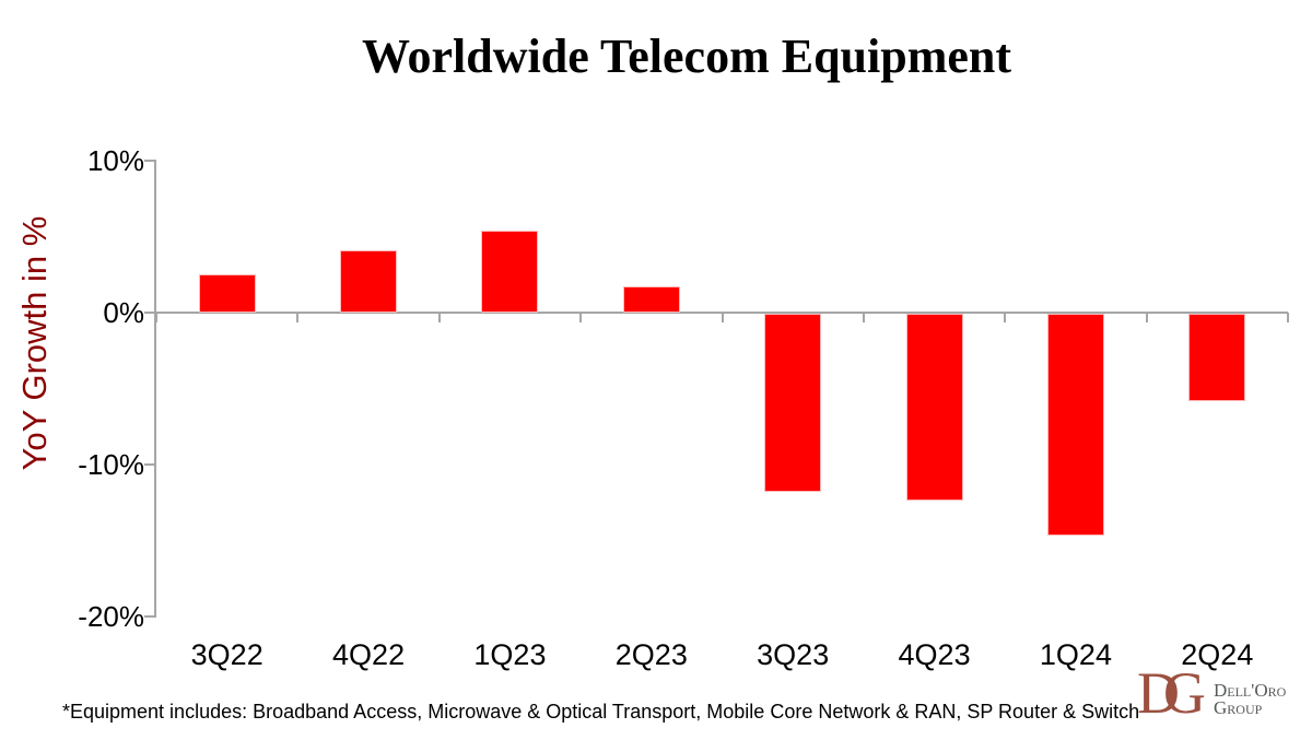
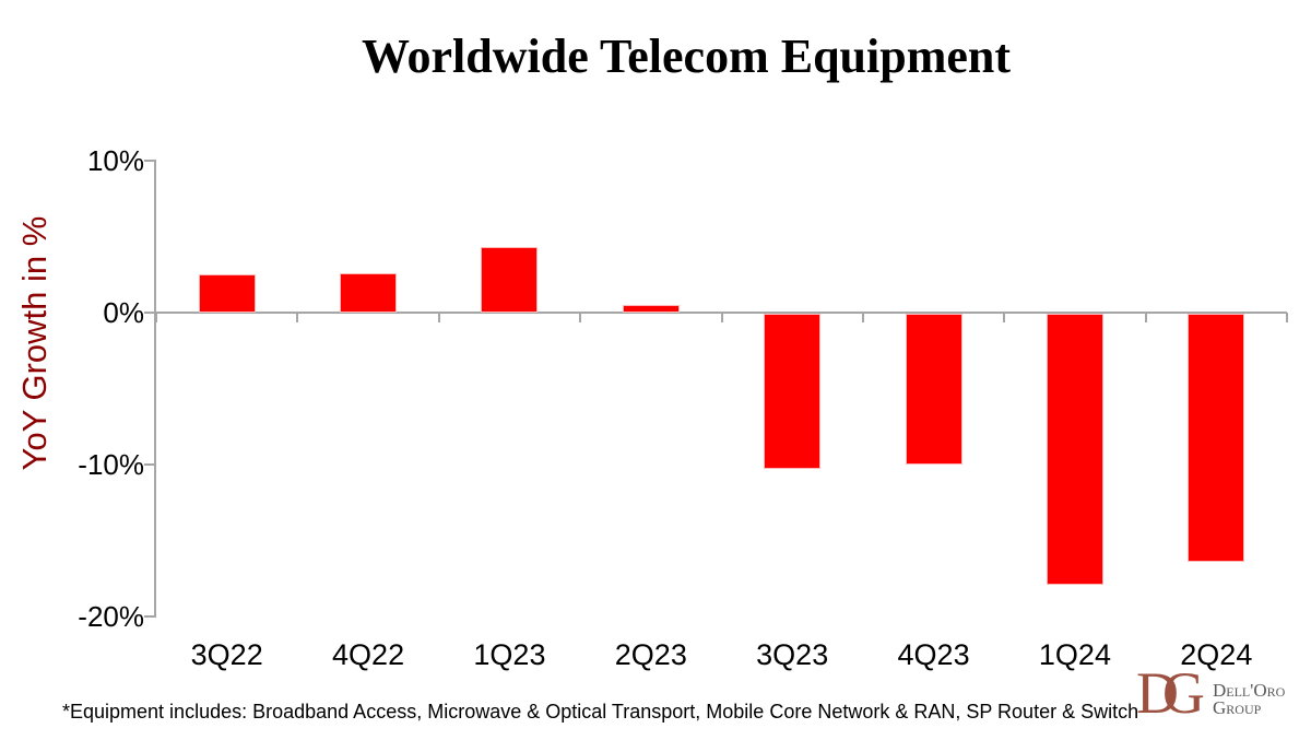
4Q22: 4.1% -> 2.6%
1Q23: 5.4% -> 4.3%
2Q23: 1.7% -> 0.5%
3Q23: -11.8% -> -10.3%
4Q23: -12.4% -> -10.0%
1Q24: -14.7% -> -17.9%
2Q24: -5.8% -> -16.4%
